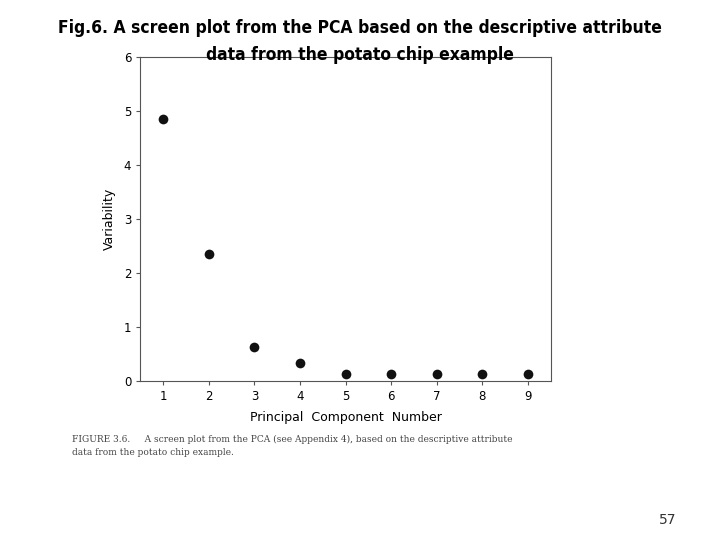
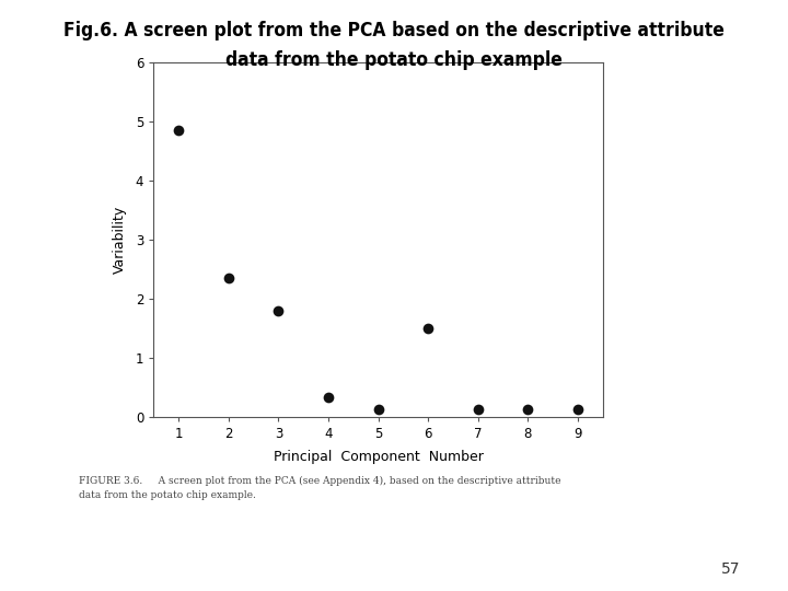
3: 0.62 -> 1.80
6: 0.12 -> 1.50
